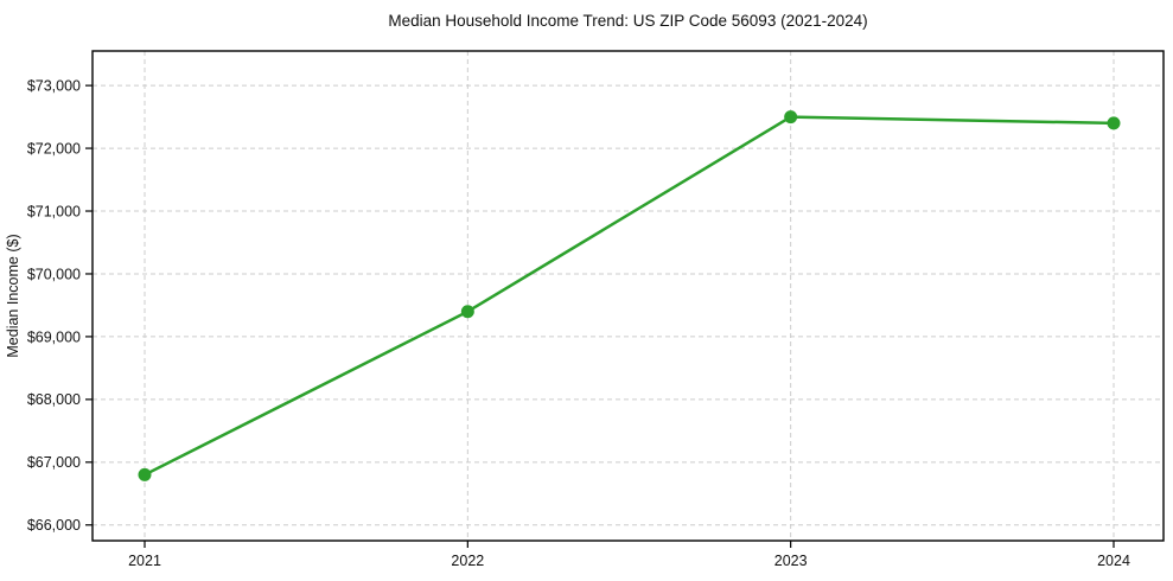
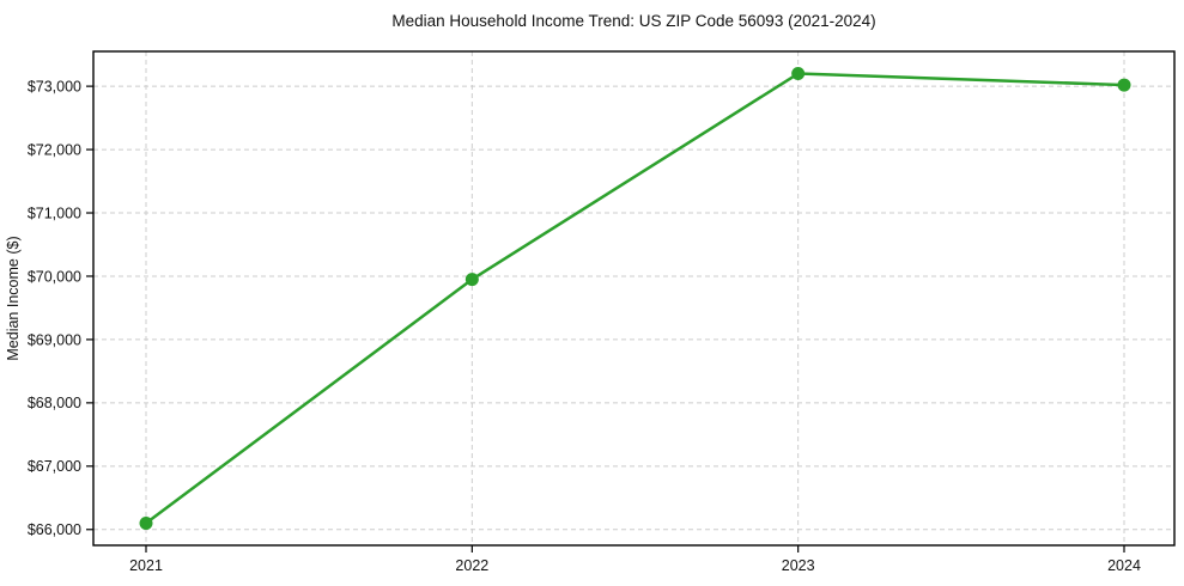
2021: $66800 -> $66100
2022: $69400 -> $70000
2023: $72500 -> $73200
2024: $72400 -> $73000
